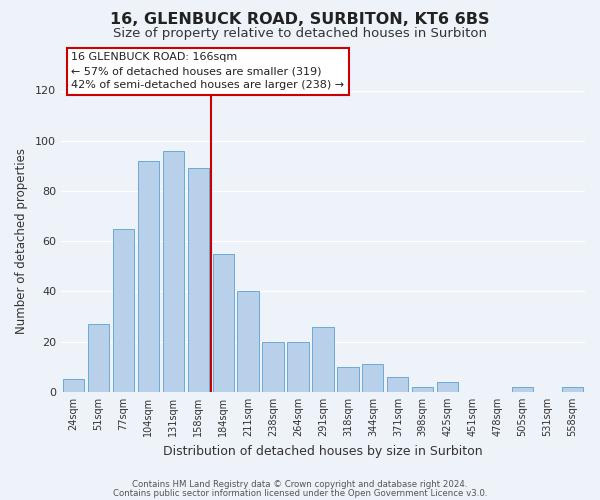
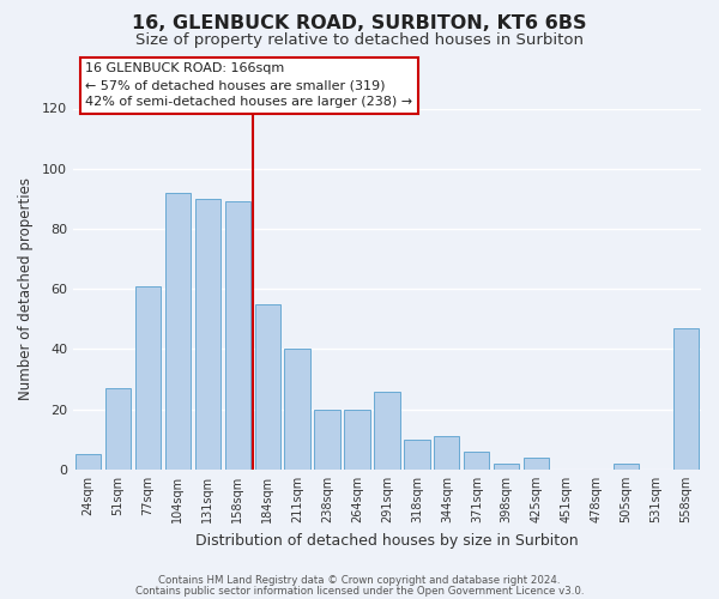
77sqm: 65 -> 61
131sqm: 96 -> 90
558sqm: 2 -> 47
